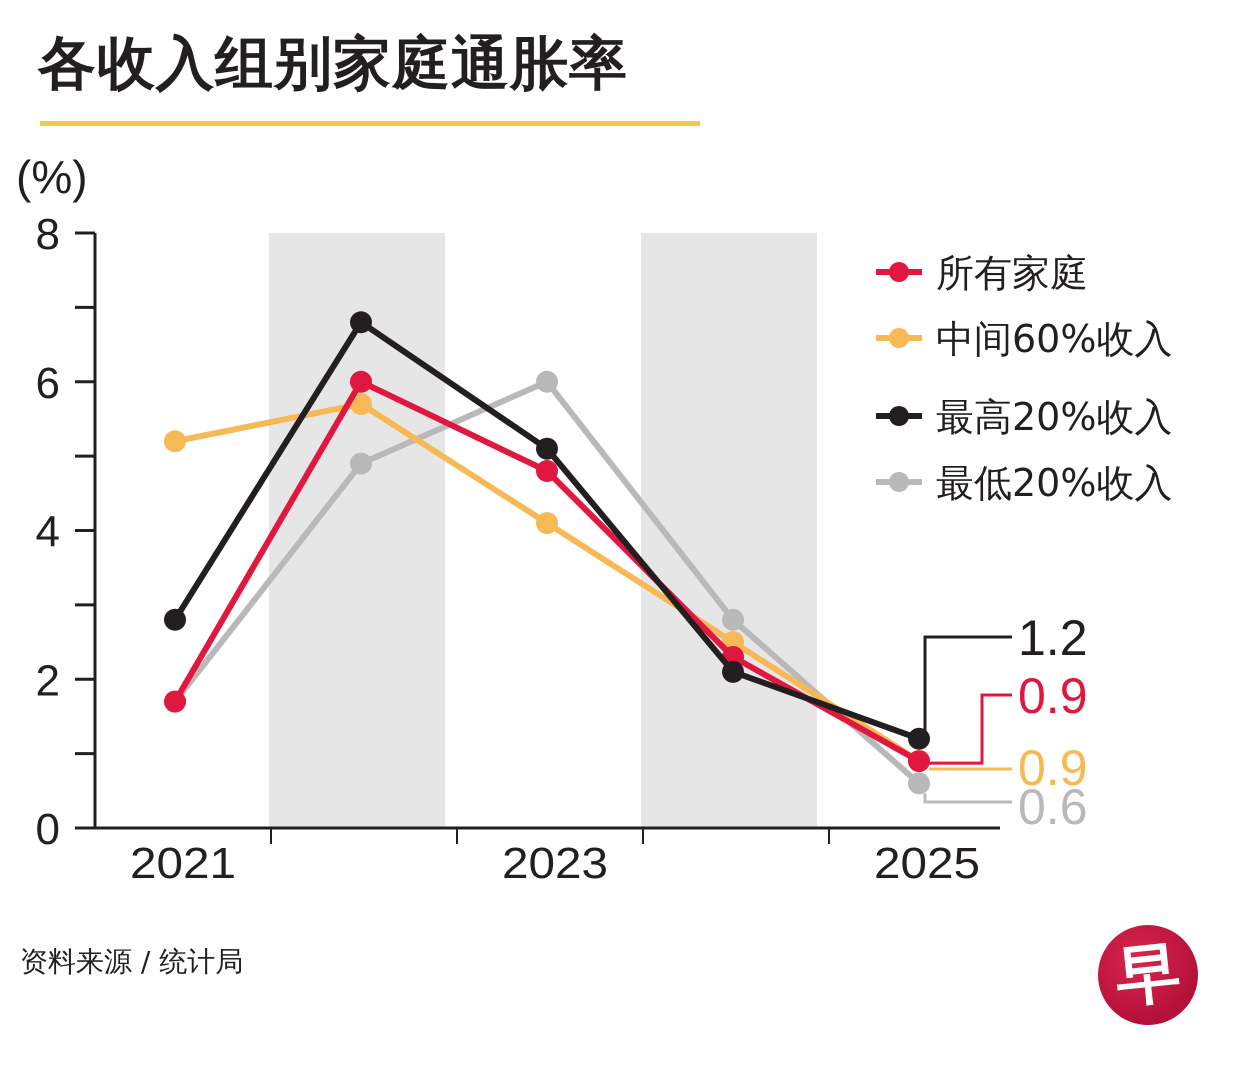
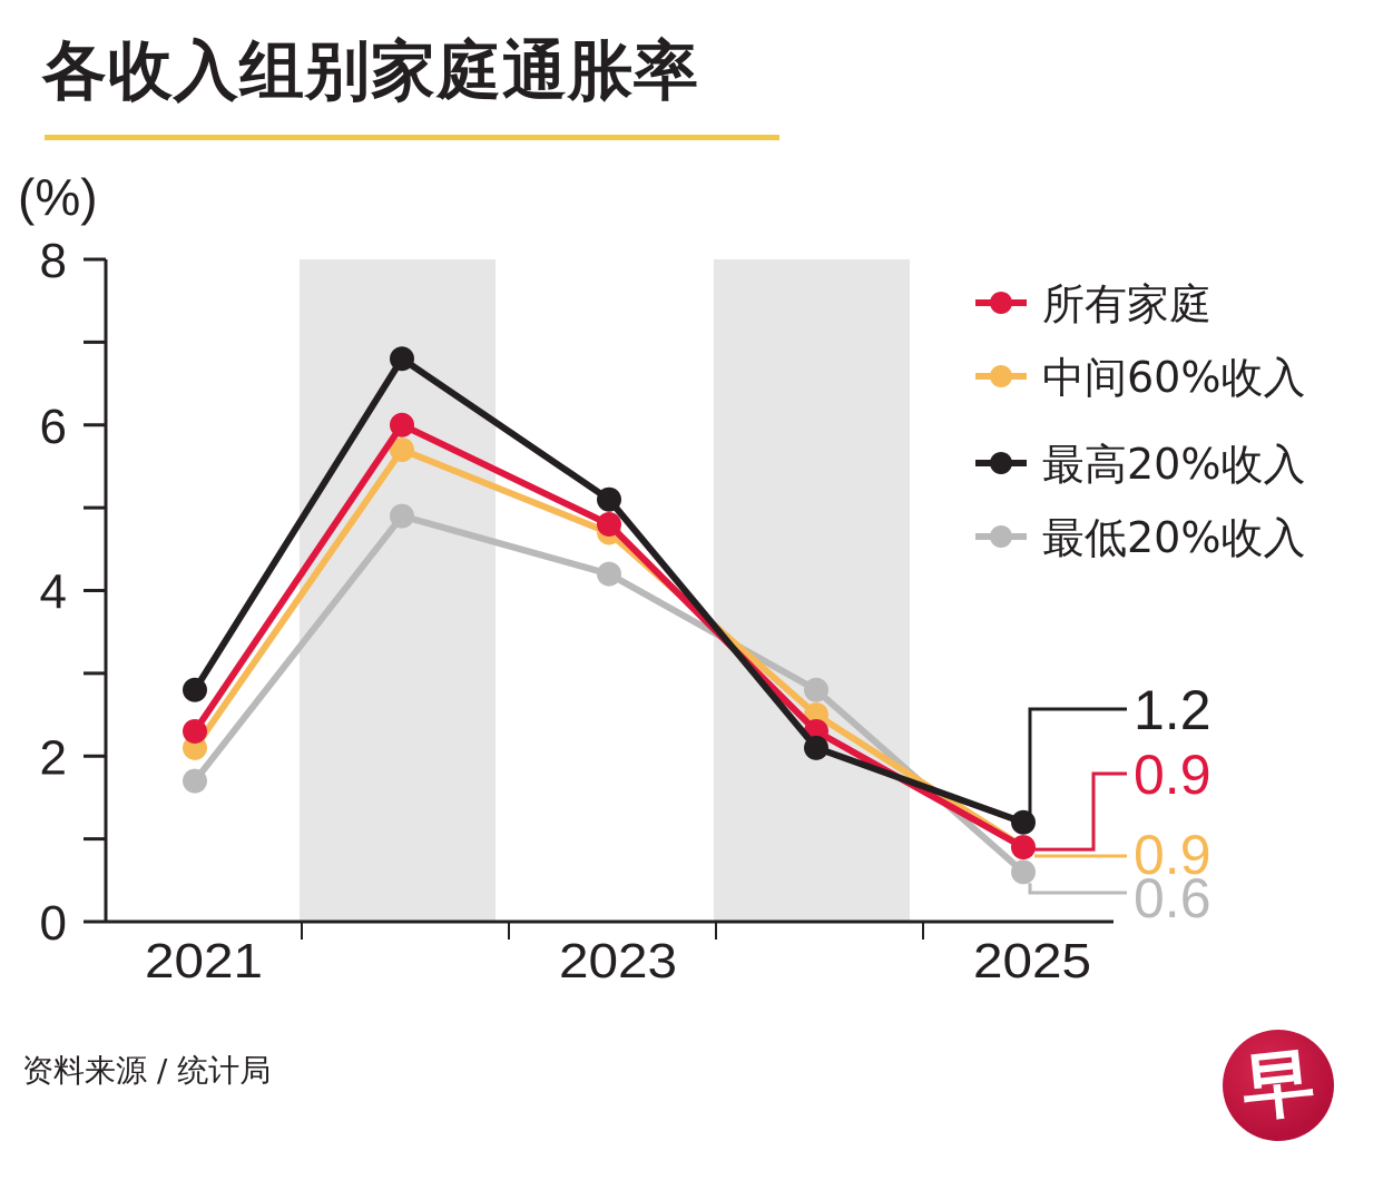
所有家庭/2021: 1.7 -> 2.3
中间60%收入/2021: 5.2 -> 2.1
中间60%收入/2023: 4.1 -> 4.7
最低20%收入/2023: 6.0 -> 4.2
